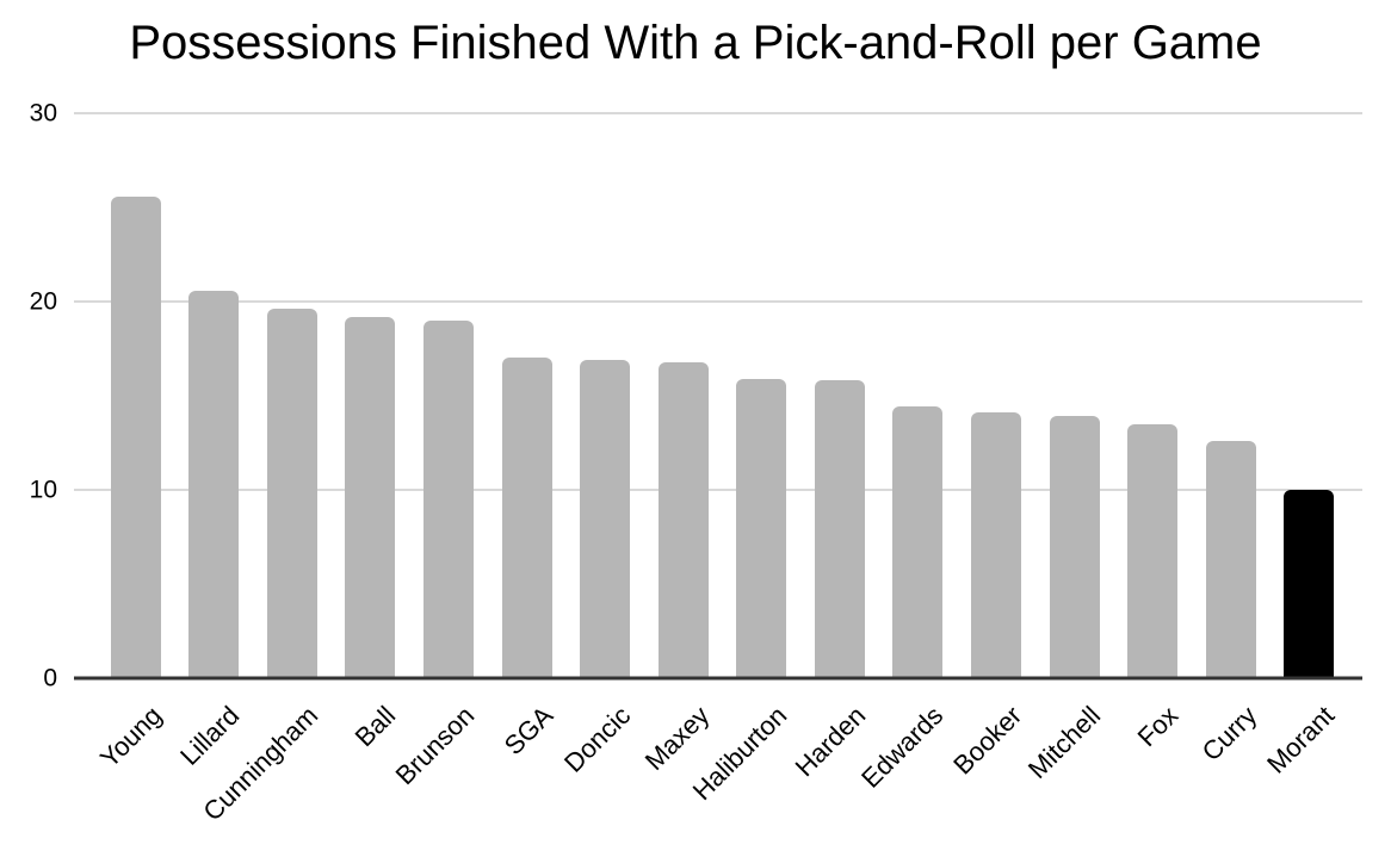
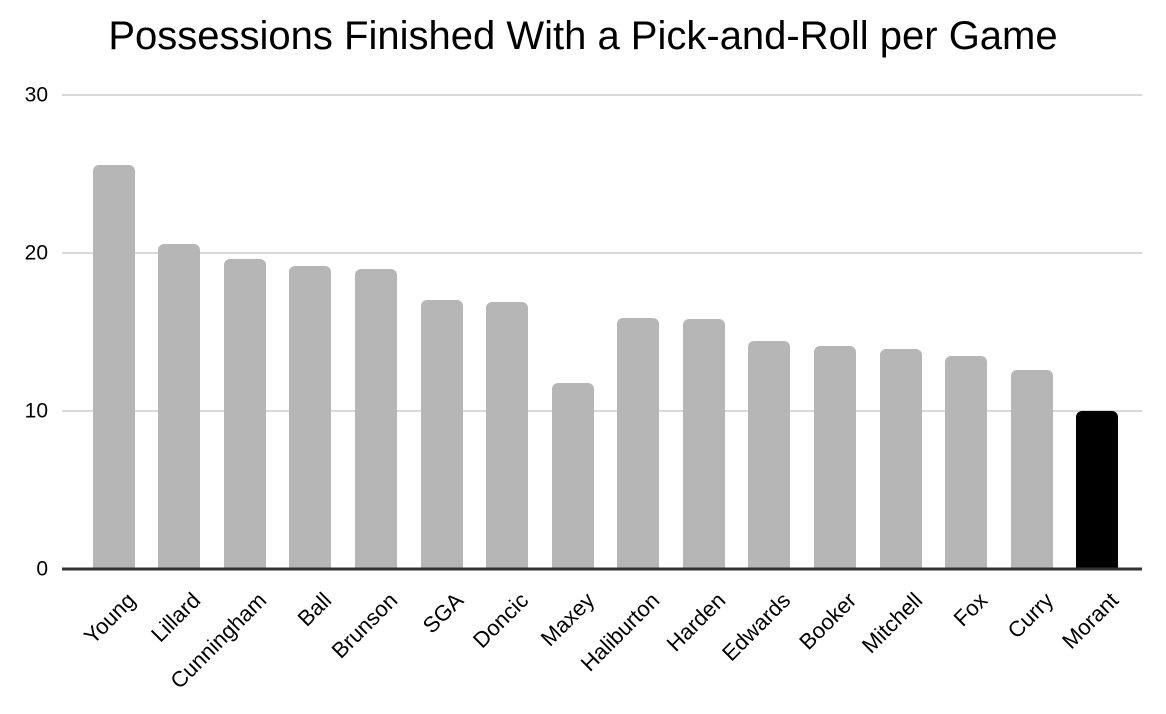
Maxey: 16.8 -> 11.8
